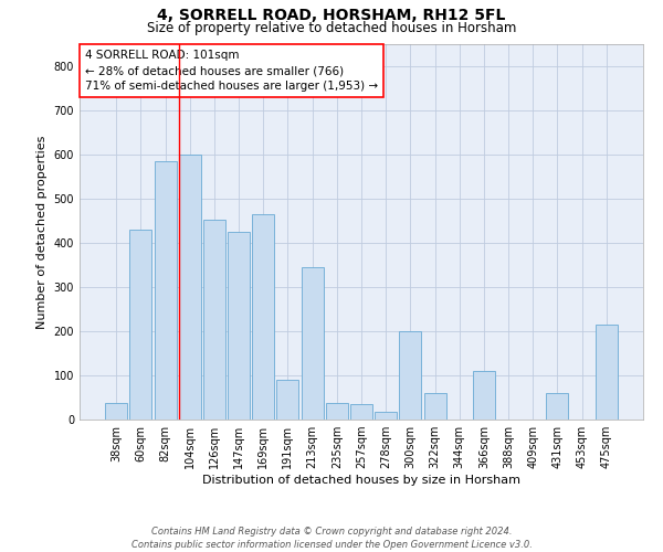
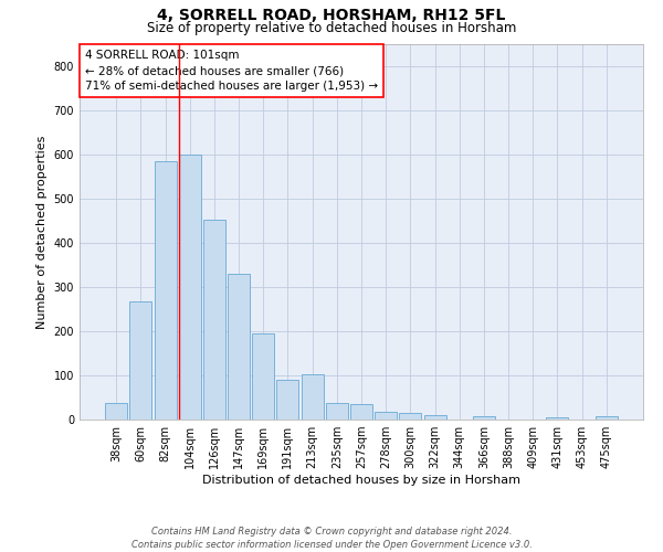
60sqm: 430 -> 267
147sqm: 425 -> 330
169sqm: 465 -> 196
213sqm: 345 -> 102
300sqm: 200 -> 14
322sqm: 60 -> 10
366sqm: 110 -> 8
431sqm: 60 -> 6
475sqm: 215 -> 7
